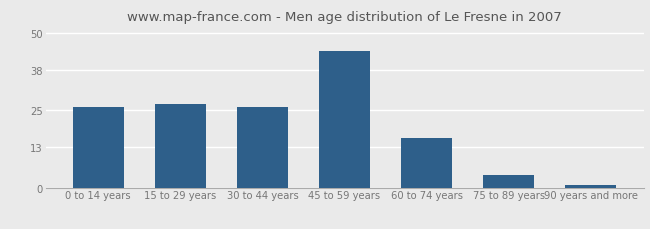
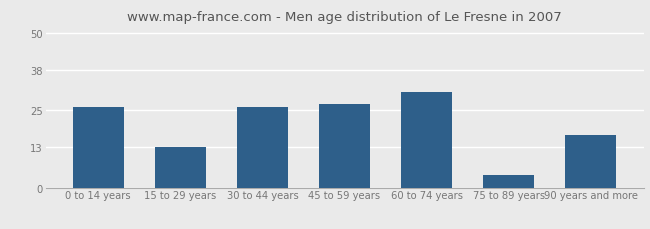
15 to 29 years: 27 -> 13
45 to 59 years: 44 -> 27
60 to 74 years: 16 -> 31
90 years and more: 1 -> 17
